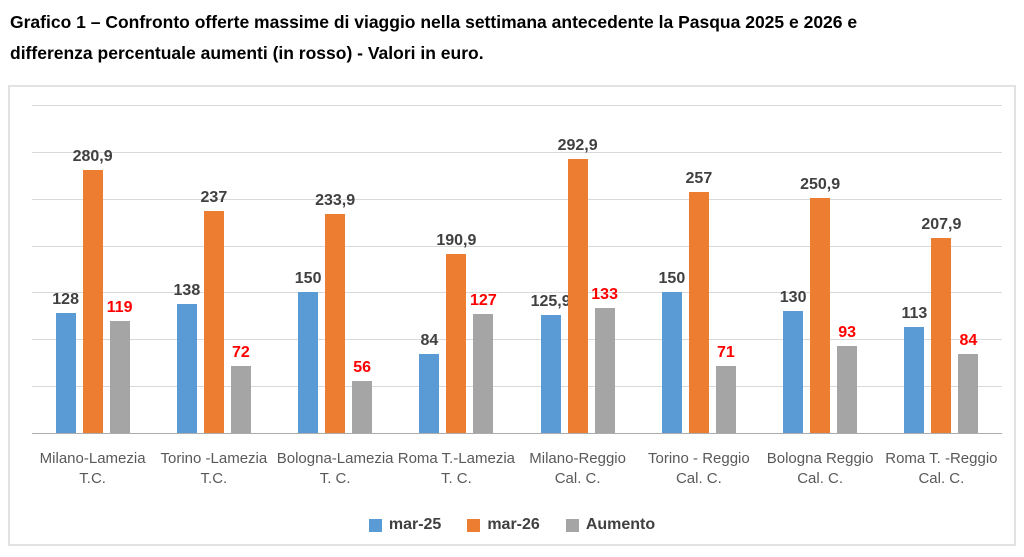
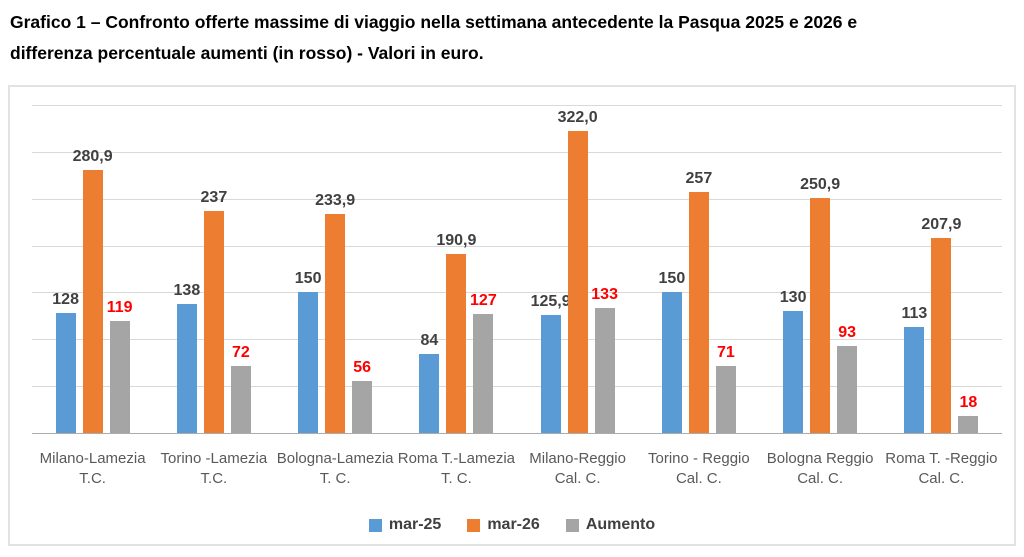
mar-26/Milano-Reggio Cal. C.: 292,9 -> 322,0
Aumento/Roma T. -Reggio Cal. C.: 84 -> 18
